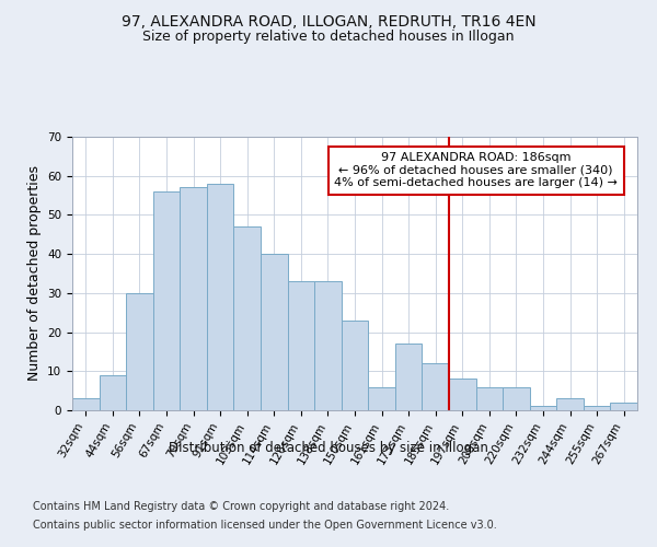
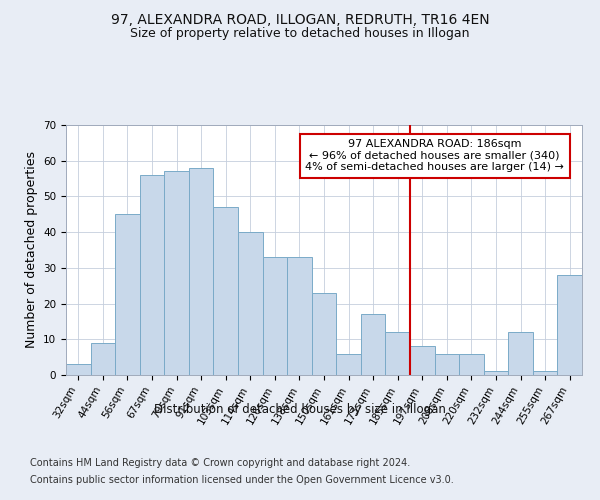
56sqm: 30 -> 45
244sqm: 3 -> 12
267sqm: 2 -> 28
